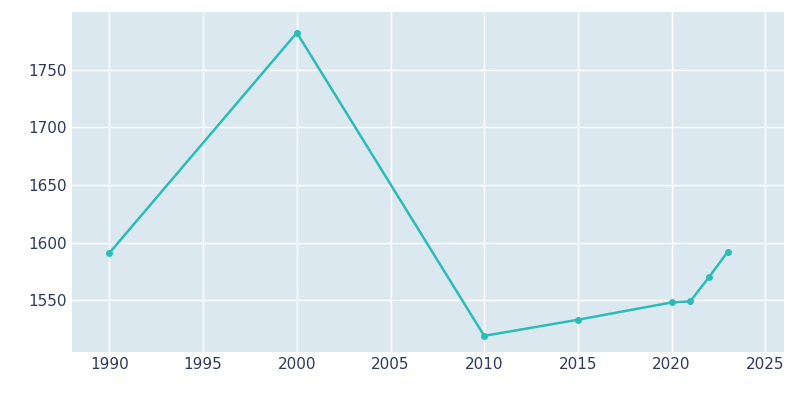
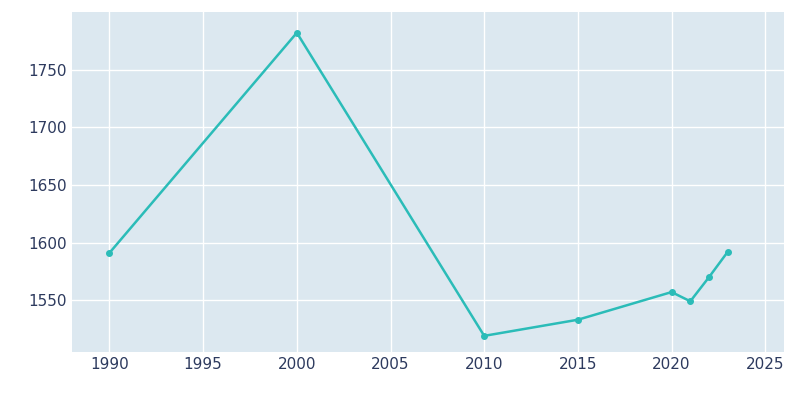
2020: 1548 -> 1557
